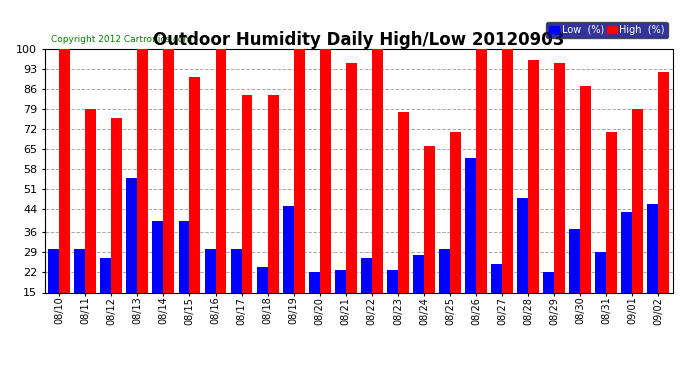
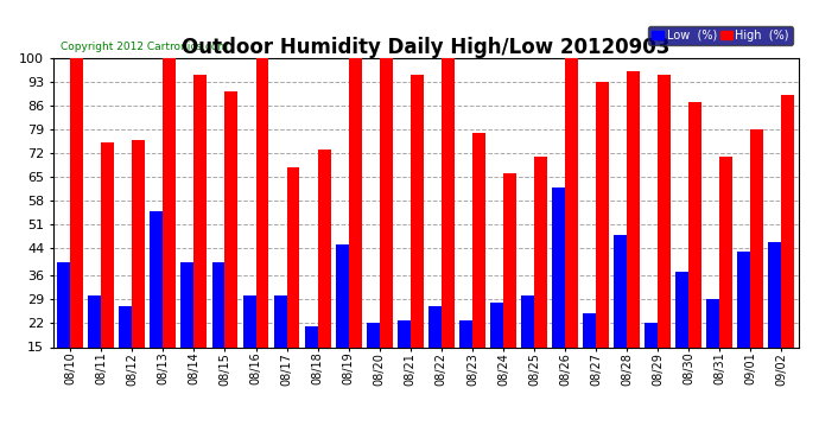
Low (%)/08/10: 30 -> 40
High (%)/08/11: 79 -> 75
High (%)/08/14: 100 -> 95
High (%)/08/17: 84 -> 68
Low (%)/08/18: 24 -> 21
High (%)/08/18: 84 -> 73
High (%)/08/27: 100 -> 93
High (%)/09/02: 92 -> 89
